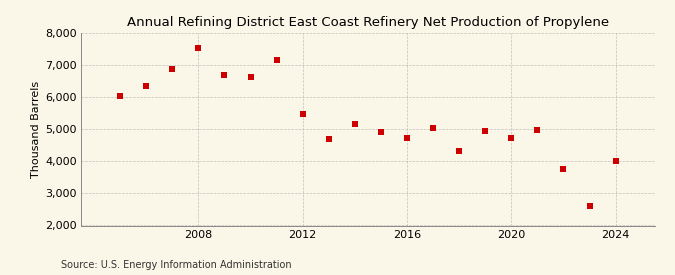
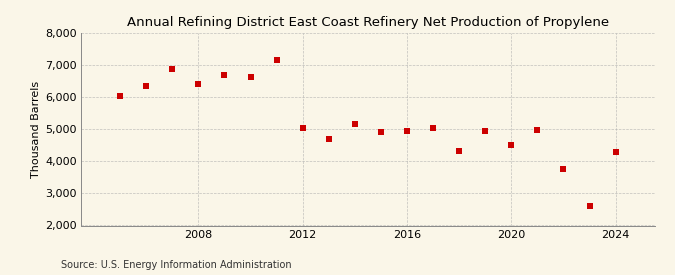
2008: 7,520 -> 6,400
2012: 5,480 -> 5,050
2016: 4,720 -> 4,950
2020: 4,720 -> 4,500
2024: 4,020 -> 4,300
